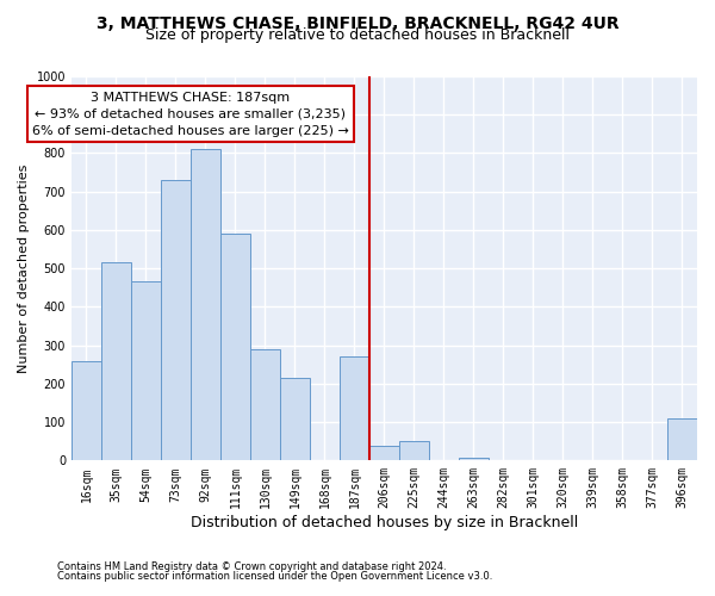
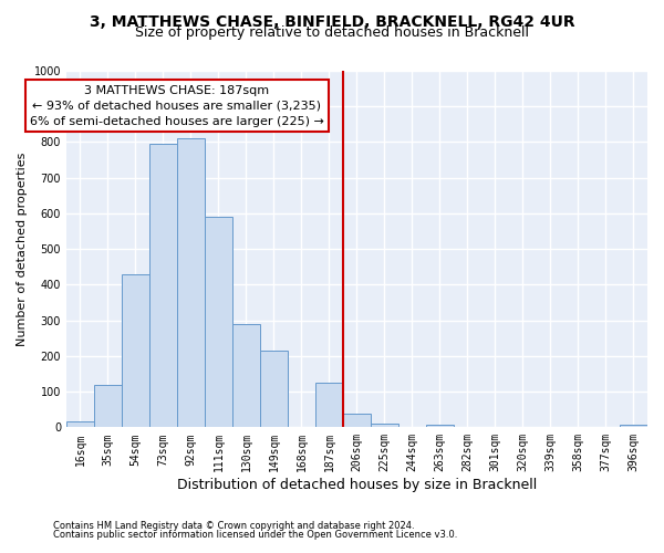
16sqm: 260 -> 18
35sqm: 515 -> 120
54sqm: 465 -> 430
73sqm: 730 -> 795
187sqm: 270 -> 125
225sqm: 50 -> 10
396sqm: 110 -> 7
